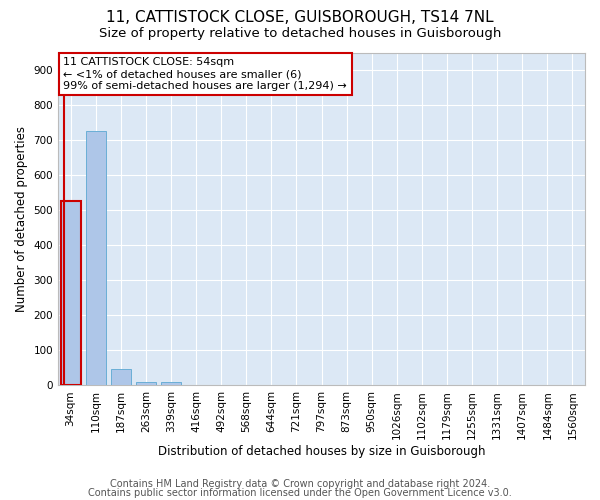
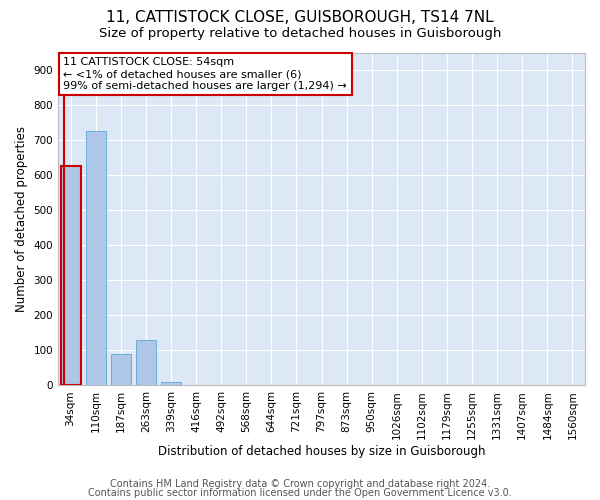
34sqm: 525 -> 625
187sqm: 48 -> 90
263sqm: 10 -> 130
